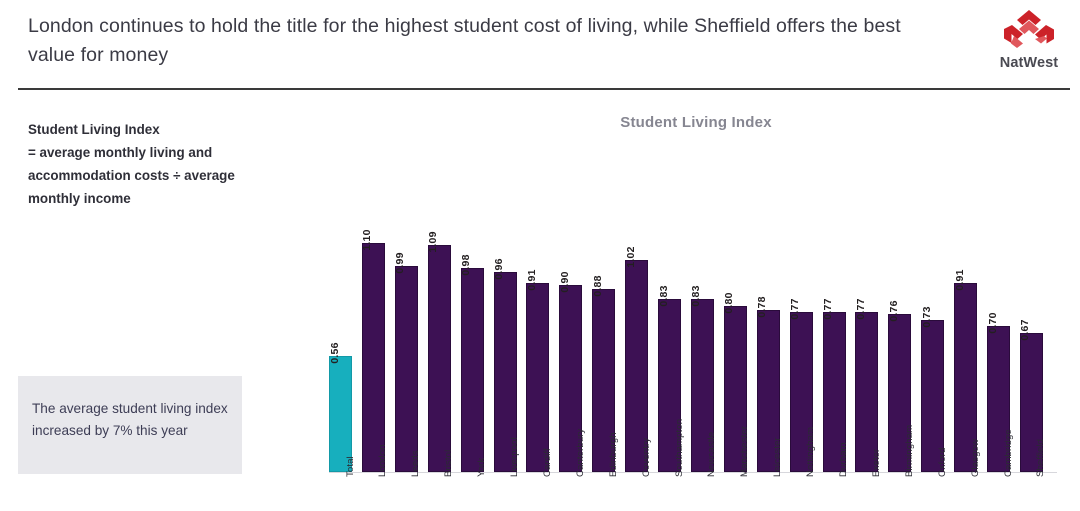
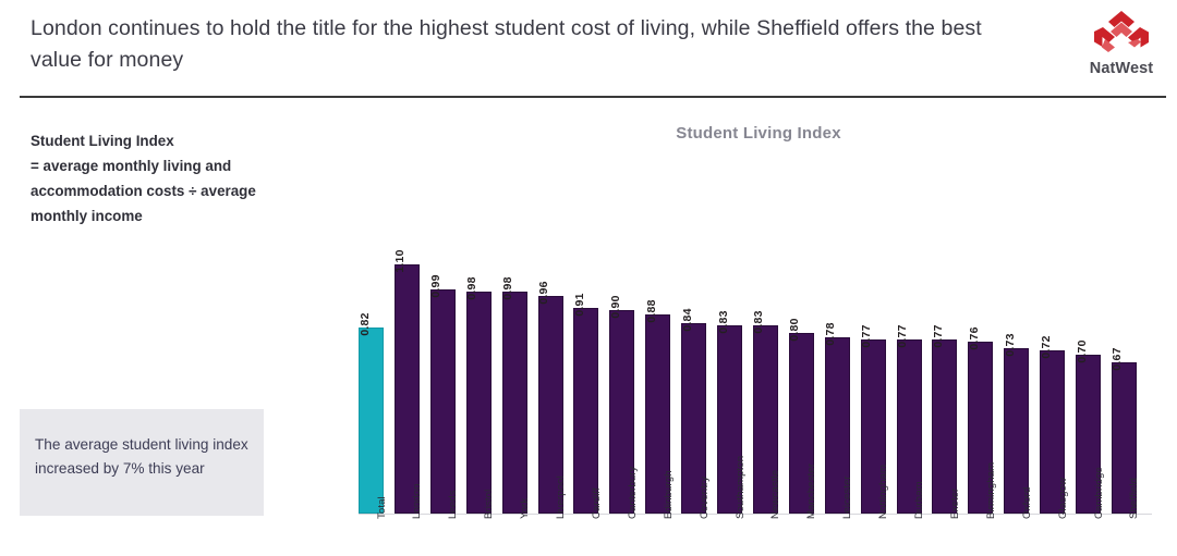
Total: 0.56 -> 0.82
Bristol: 1.09 -> 0.98
Coventry: 1.02 -> 0.84
Glasgow: 0.91 -> 0.72
